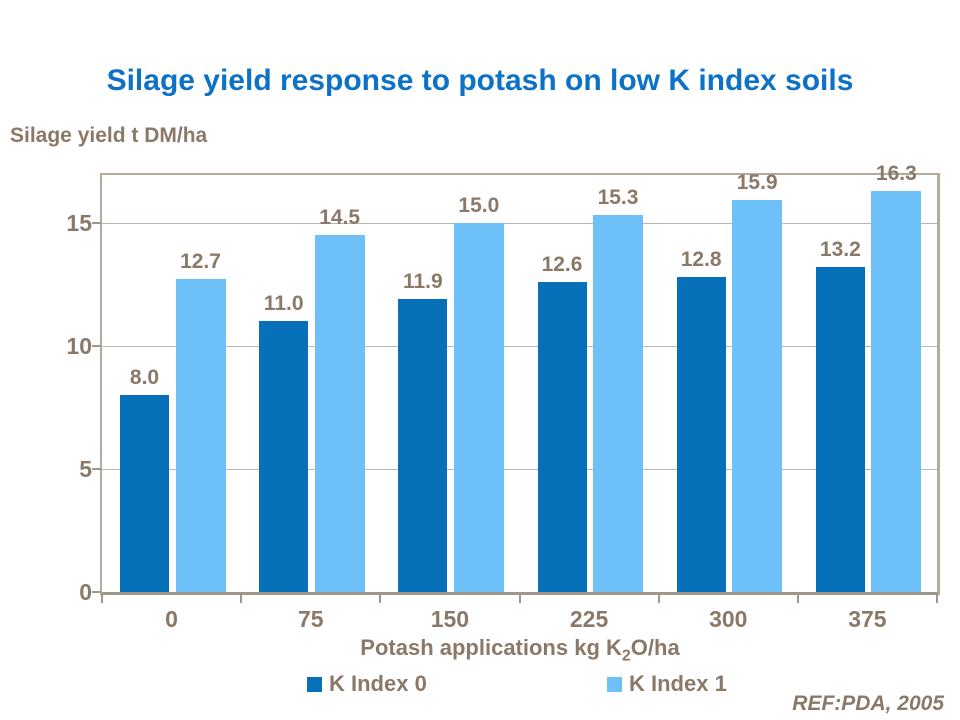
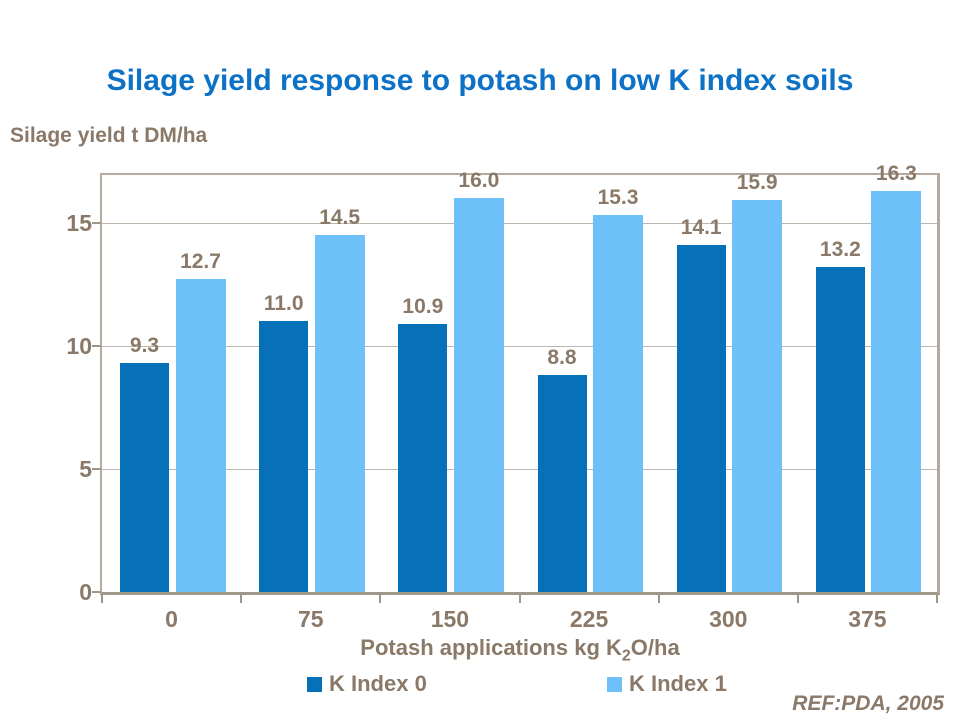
K Index 0/0: 8.0 -> 9.3
K Index 0/150: 11.9 -> 10.9
K Index 1/150: 15.0 -> 16.0
K Index 0/225: 12.6 -> 8.8
K Index 0/300: 12.8 -> 14.1
